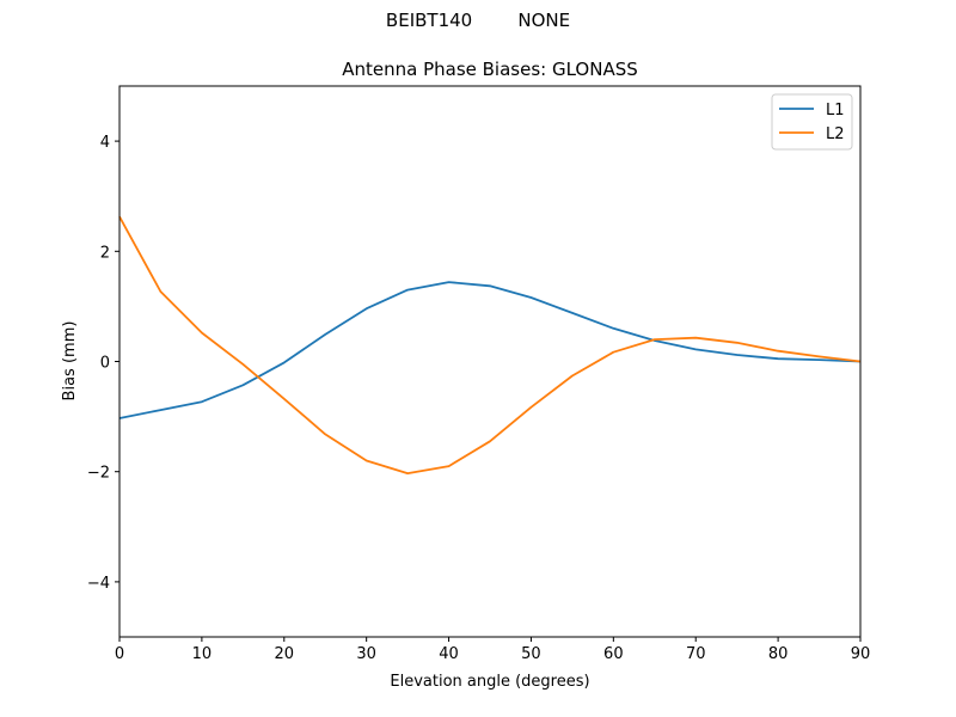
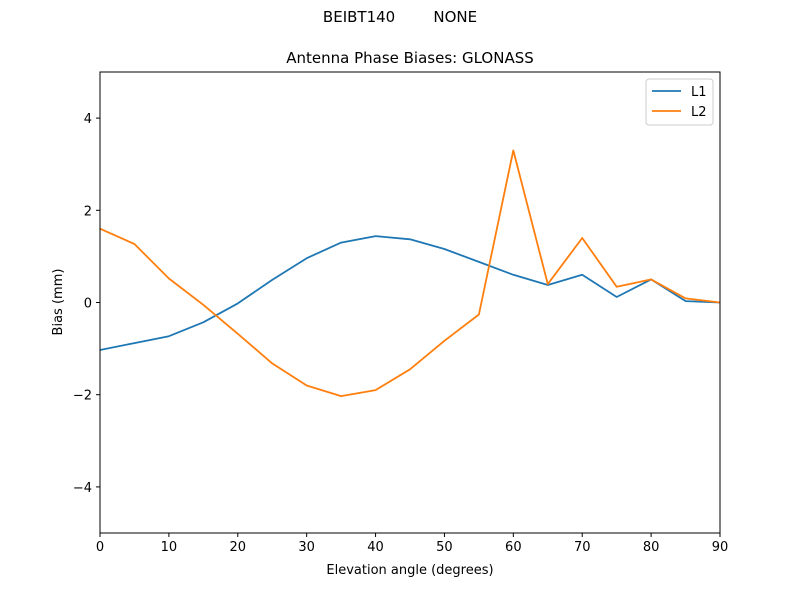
L2/0: 2.6 -> 1.6
L2/60: 0.2 -> 3.3
L1/70: 0.2 -> 0.6
L2/70: 0.4 -> 1.4
L1/80: 0.1 -> 0.5
L2/80: 0.2 -> 0.5
